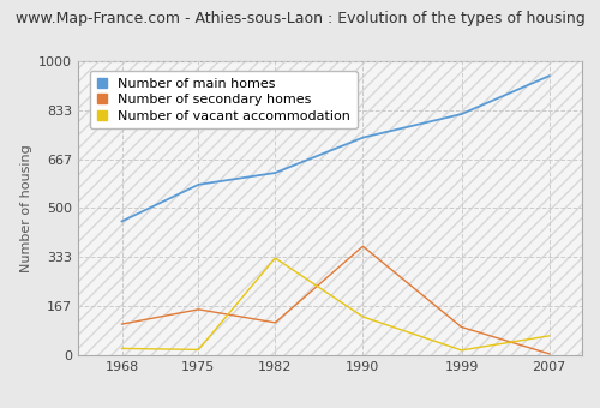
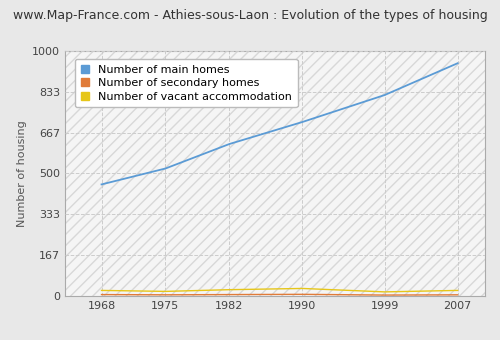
Number of secondary homes/1968: 105 -> 5
Number of main homes/1975: 580 -> 520
Number of secondary homes/1975: 155 -> 4
Number of secondary homes/1982: 110 -> 5
Number of vacant accommodation/1982: 330 -> 25
Number of main homes/1990: 740 -> 710
Number of secondary homes/1990: 370 -> 6
Number of vacant accommodation/1990: 130 -> 30
Number of secondary homes/1999: 95 -> 3
Number of vacant accommodation/2007: 65 -> 22
